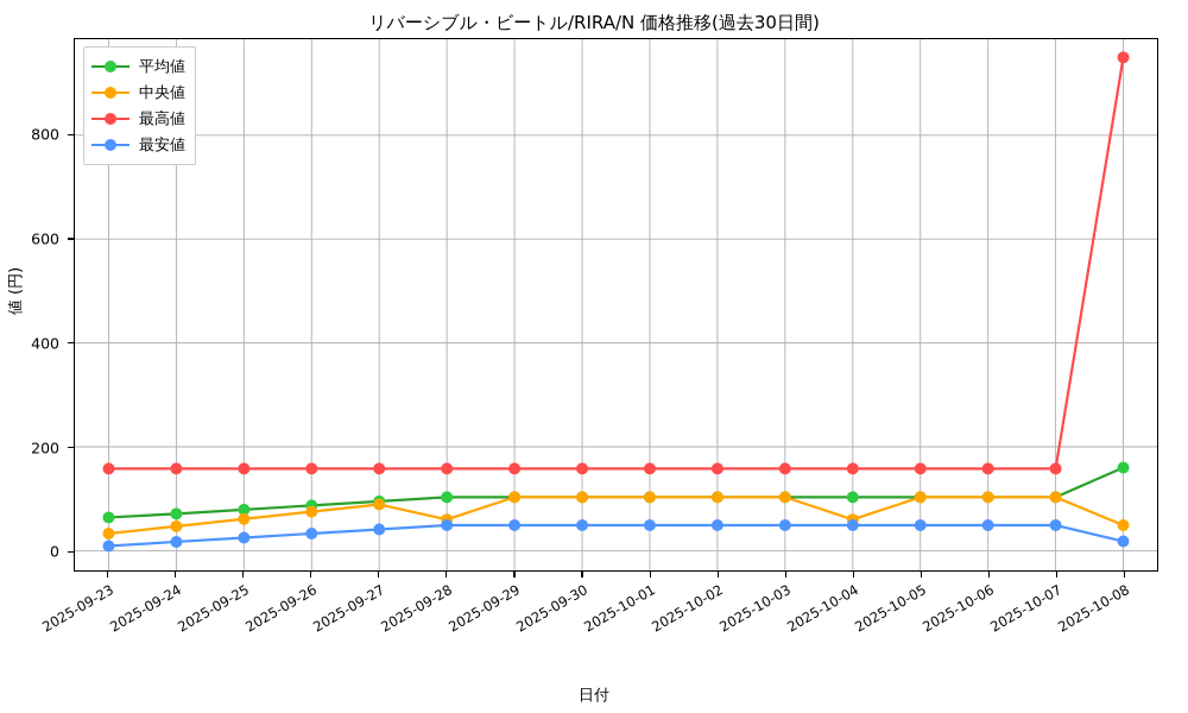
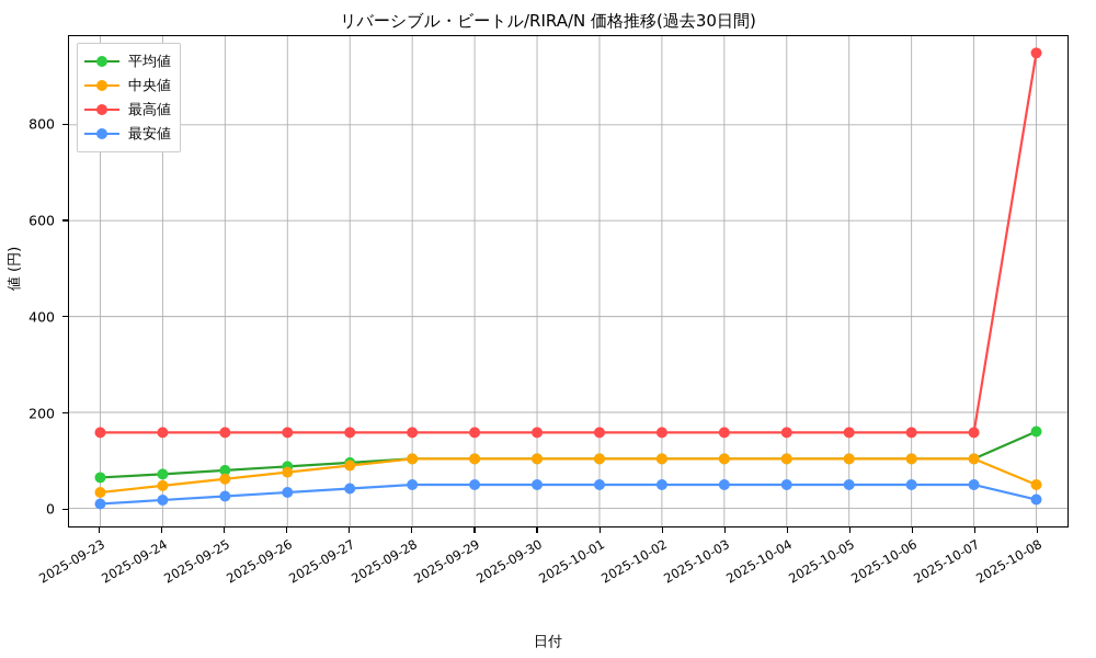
中央値/2025-09-28: 60 -> 100
中央値/2025-10-04: 60 -> 100
